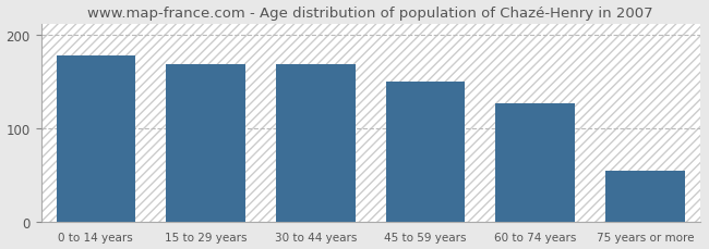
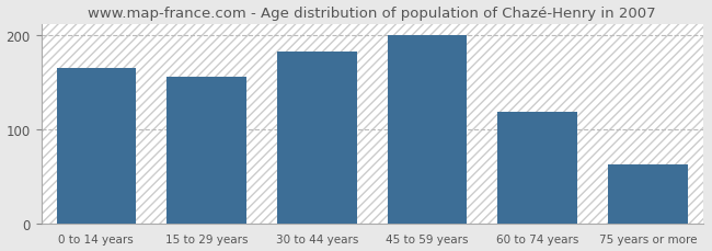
0 to 14 years: 178 -> 165
15 to 29 years: 168 -> 155
30 to 44 years: 168 -> 182
45 to 59 years: 150 -> 200
60 to 74 years: 126 -> 118
75 years or more: 54 -> 63
